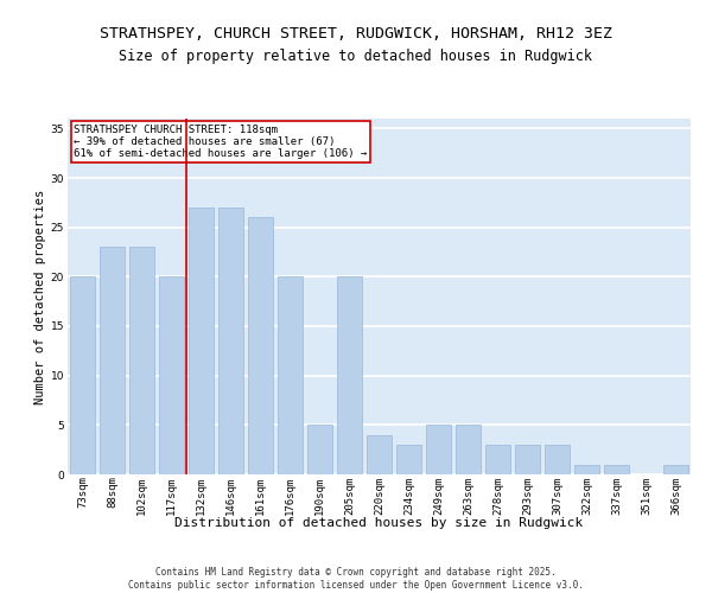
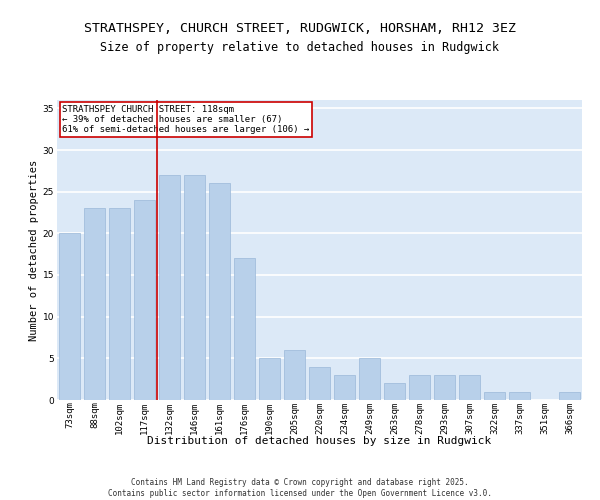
117sqm: 20 -> 24
176sqm: 20 -> 17
205sqm: 20 -> 6
263sqm: 5 -> 2
